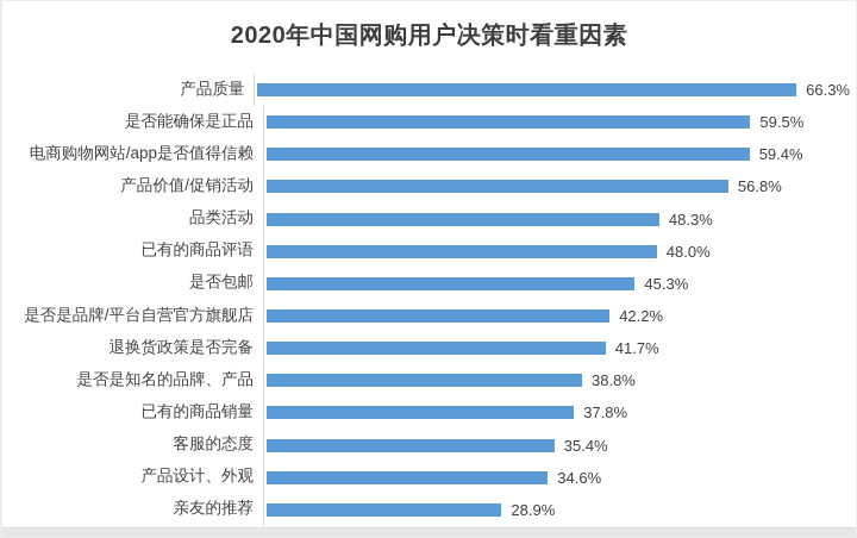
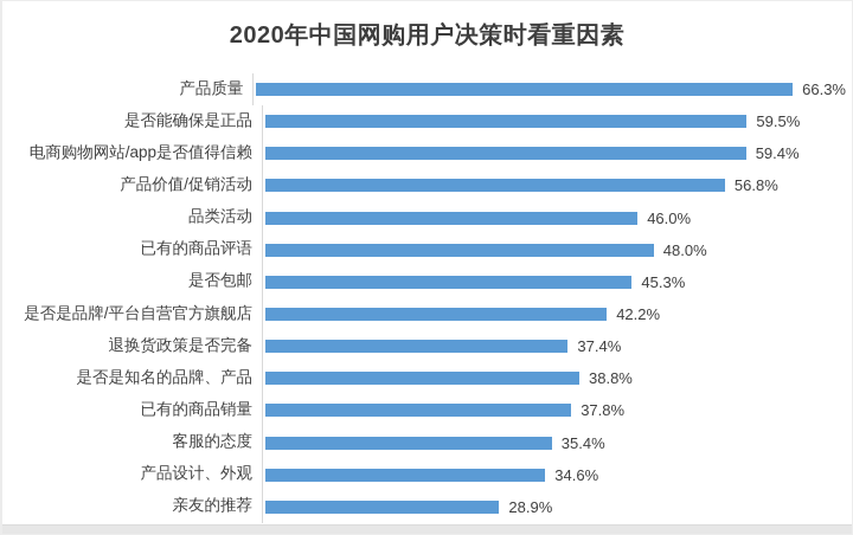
品类活动: 48.3% -> 46.0%
退换货政策是否完备: 41.7% -> 37.4%
